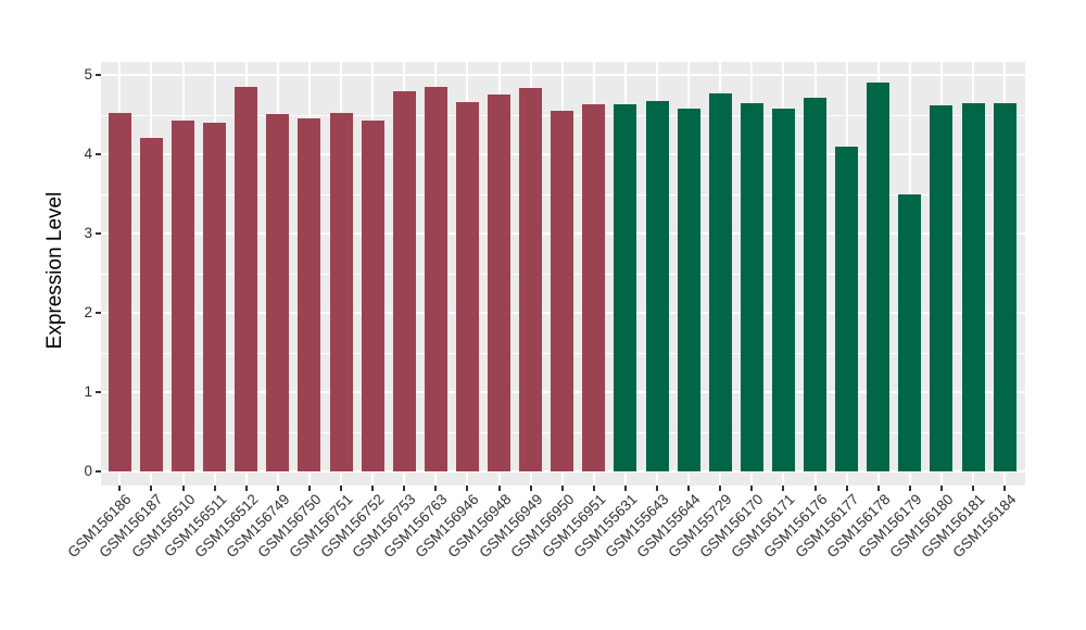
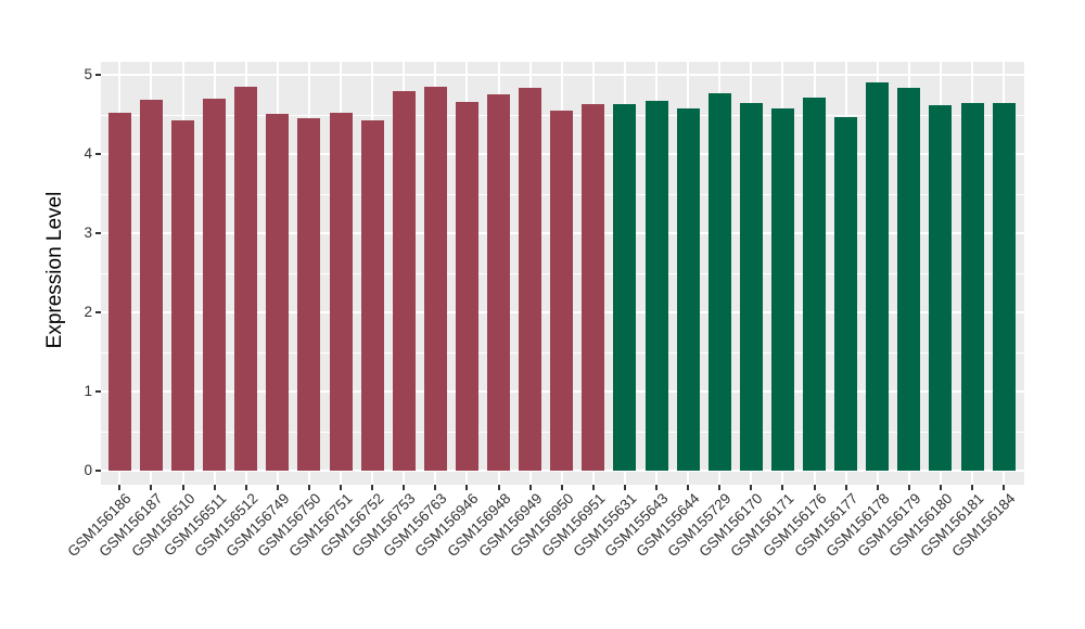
GSM156187: 4.2 -> 4.7
GSM156511: 4.4 -> 4.7
GSM156177: 4.1 -> 4.5
GSM156179: 3.5 -> 4.8
